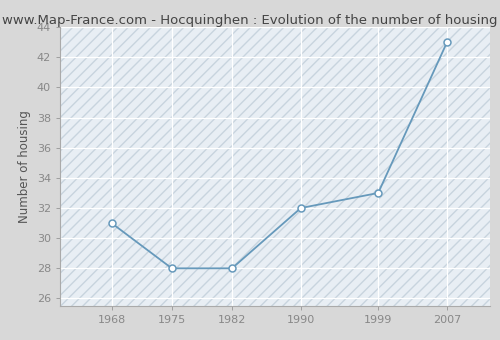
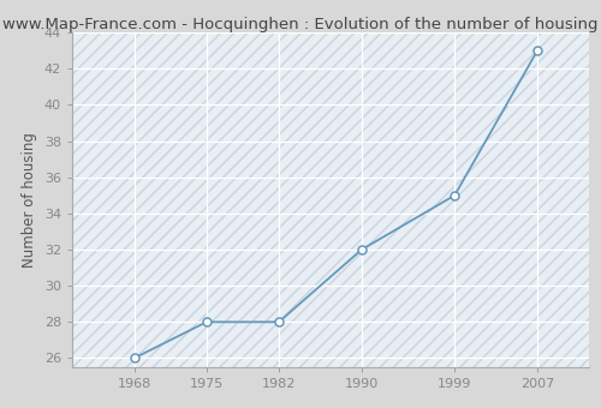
1968: 31 -> 26
1999: 33 -> 35
